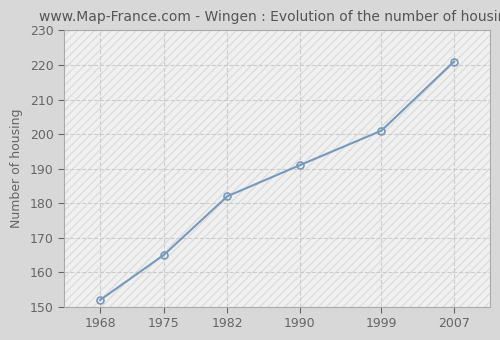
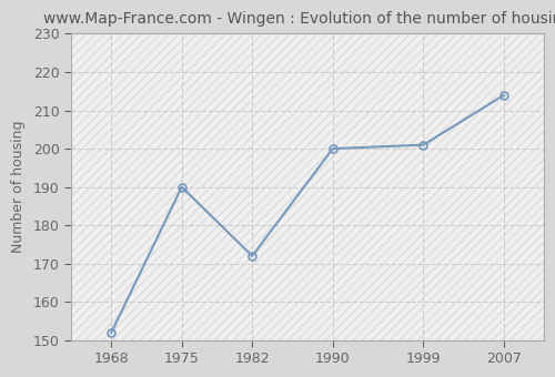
1975: 165 -> 190
1982: 182 -> 172
1990: 191 -> 200
2007: 221 -> 214
